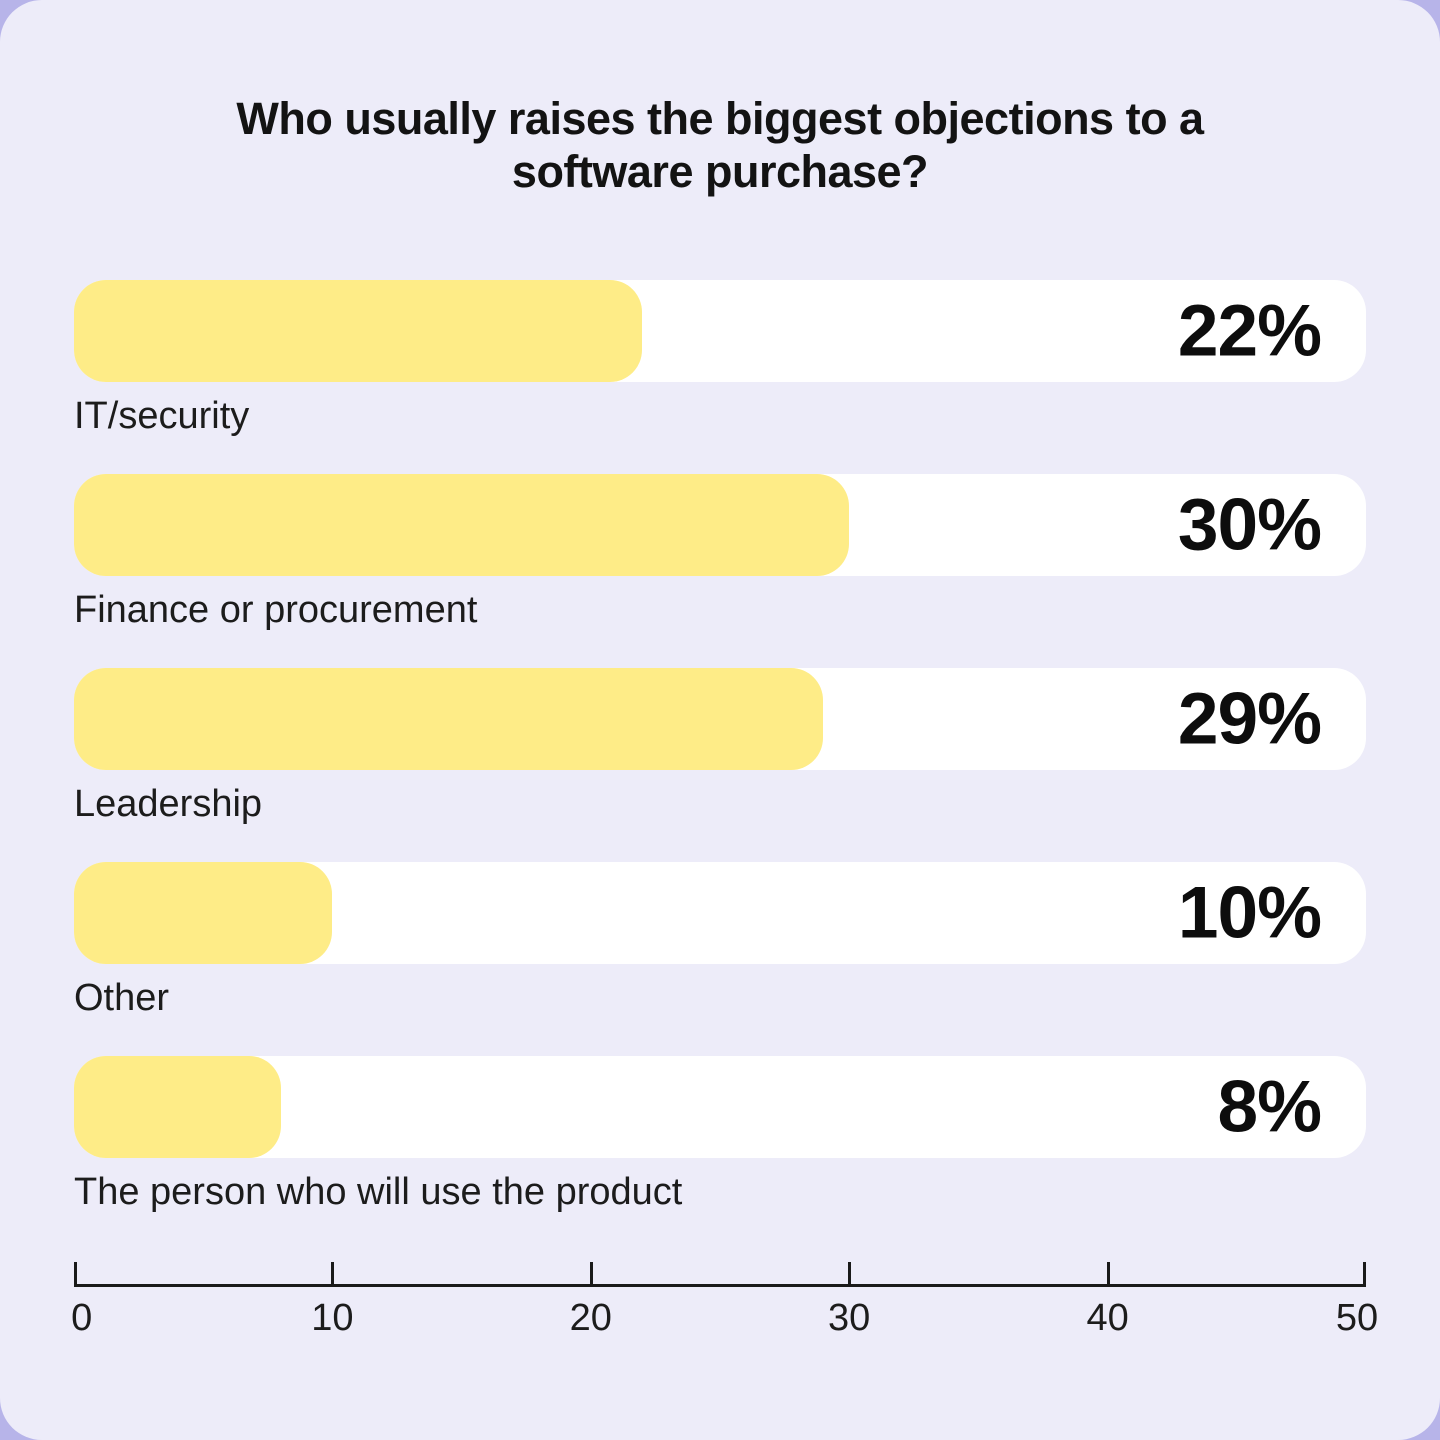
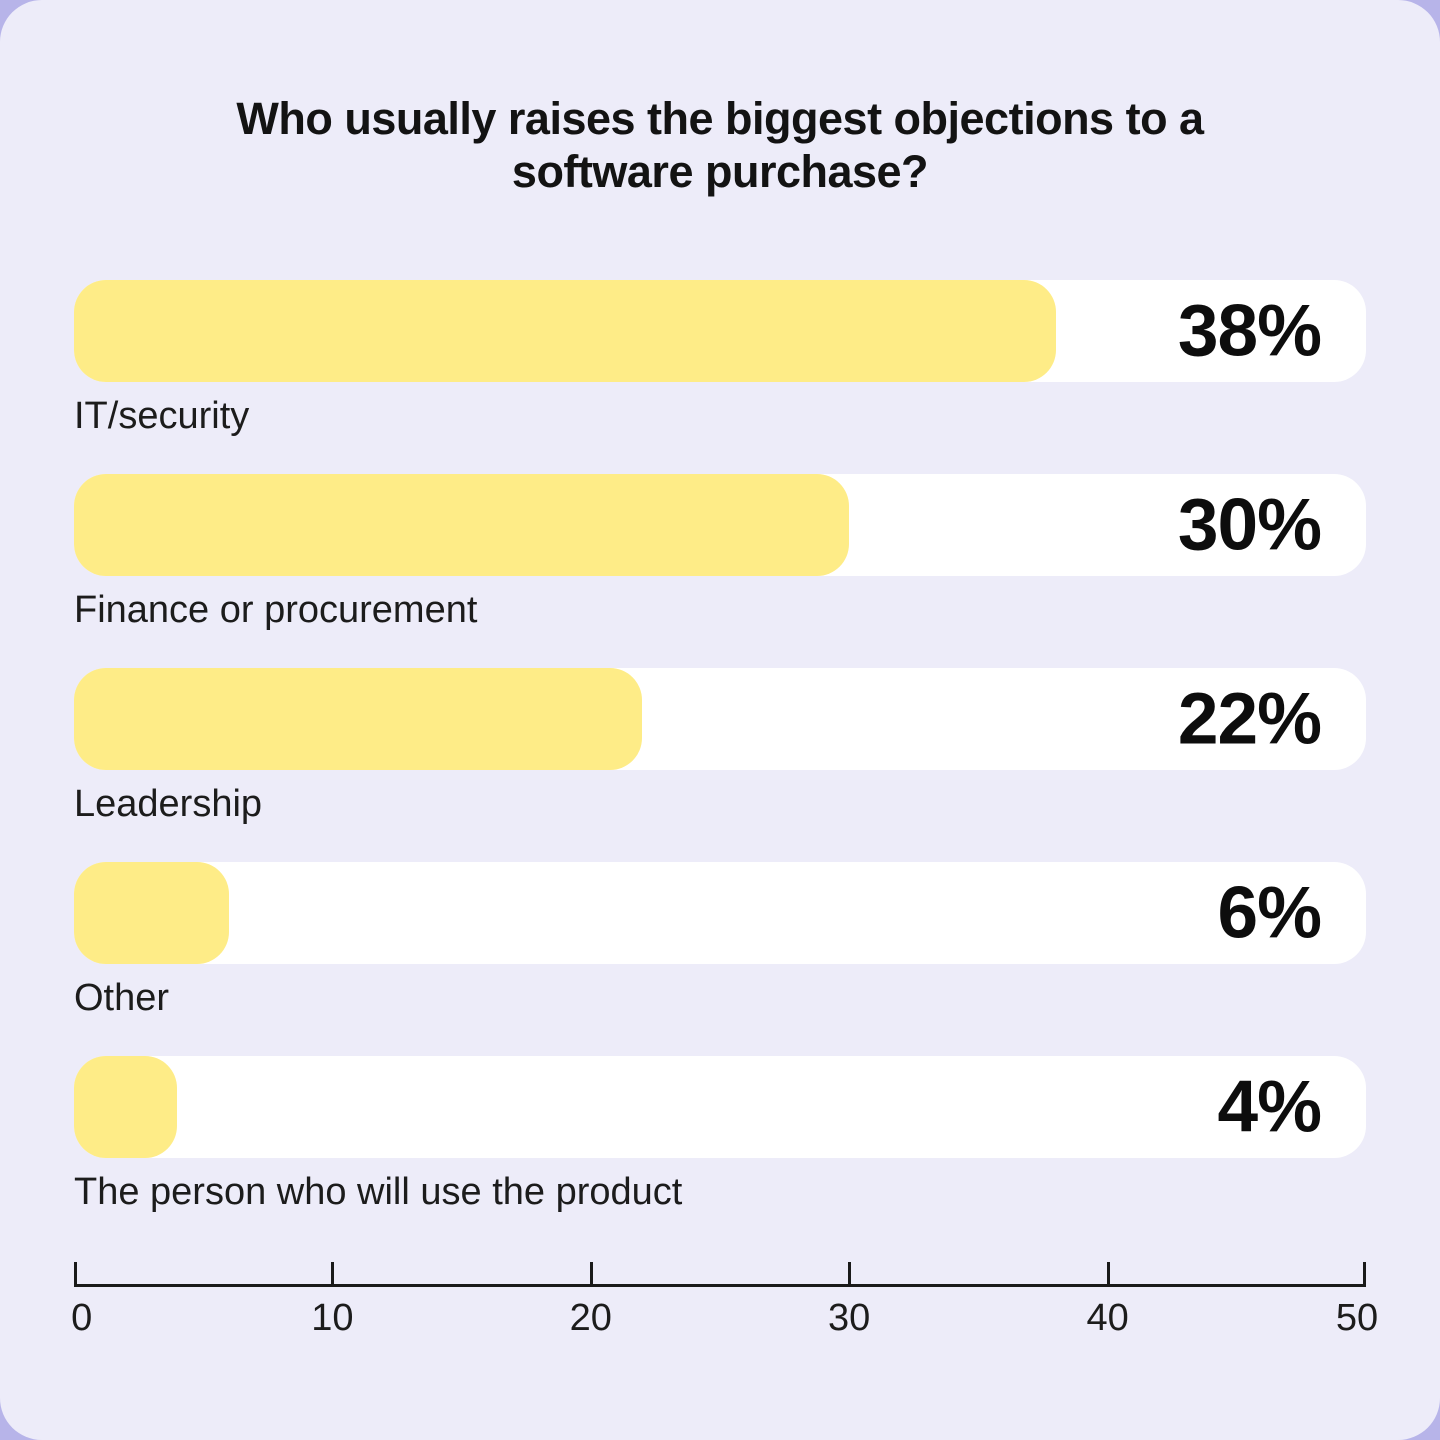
IT/security: 22% -> 38%
Leadership: 29% -> 22%
Other: 10% -> 6%
The person who will use the product: 8% -> 4%
